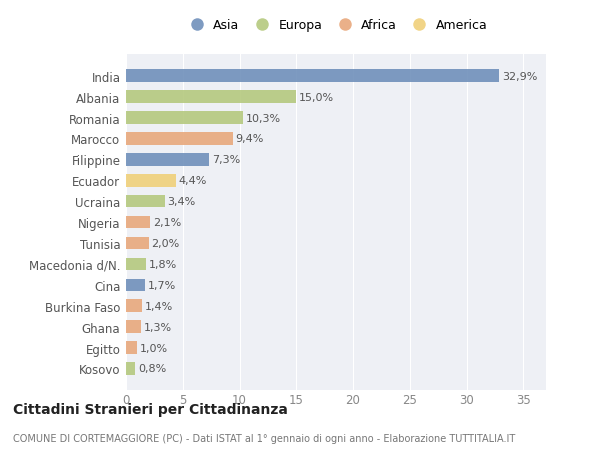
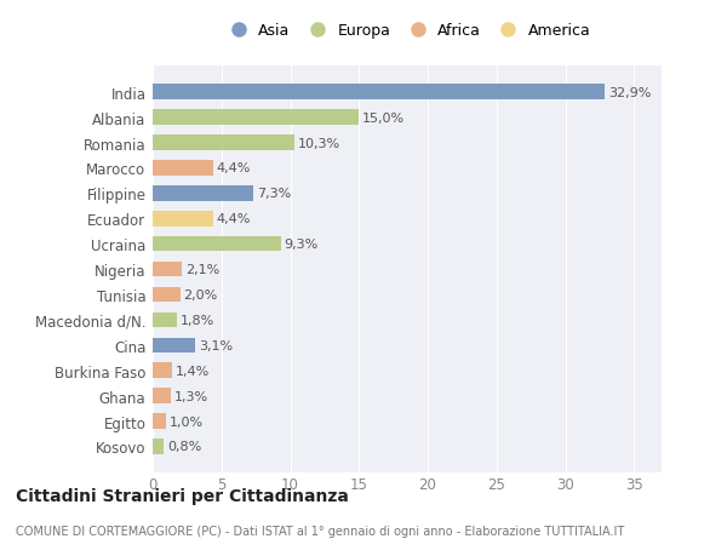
Marocco: 9,4% -> 4,4%
Ucraina: 3,4% -> 9,3%
Cina: 1,7% -> 3,1%
